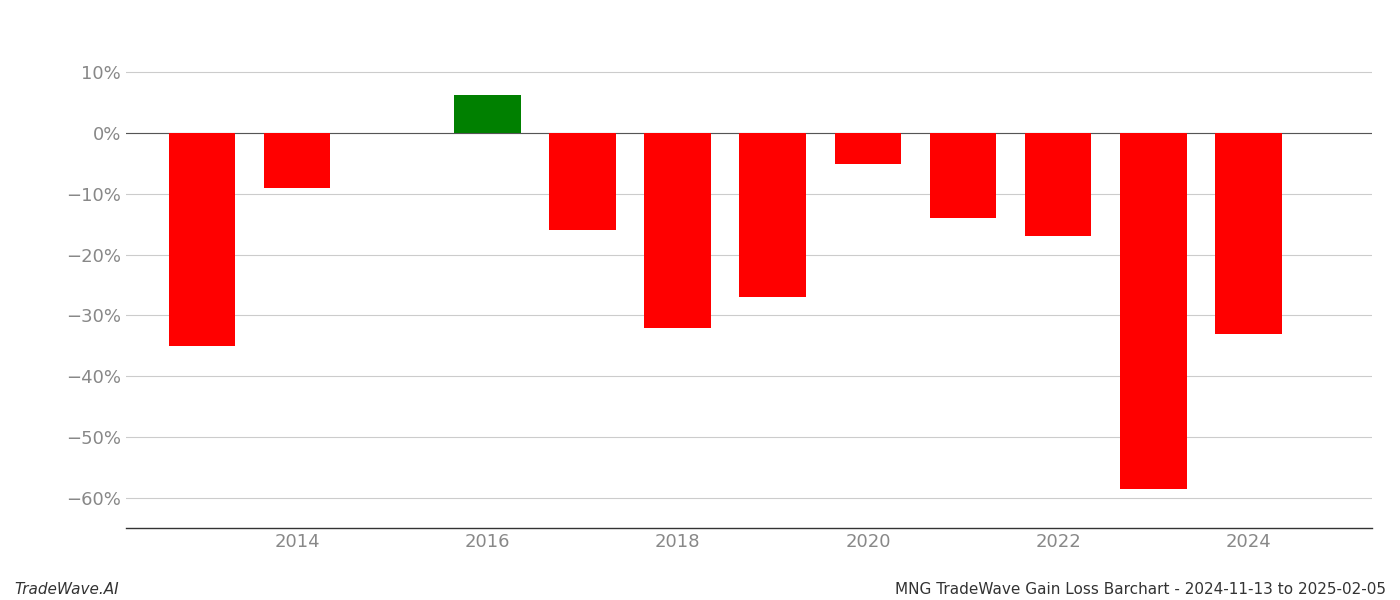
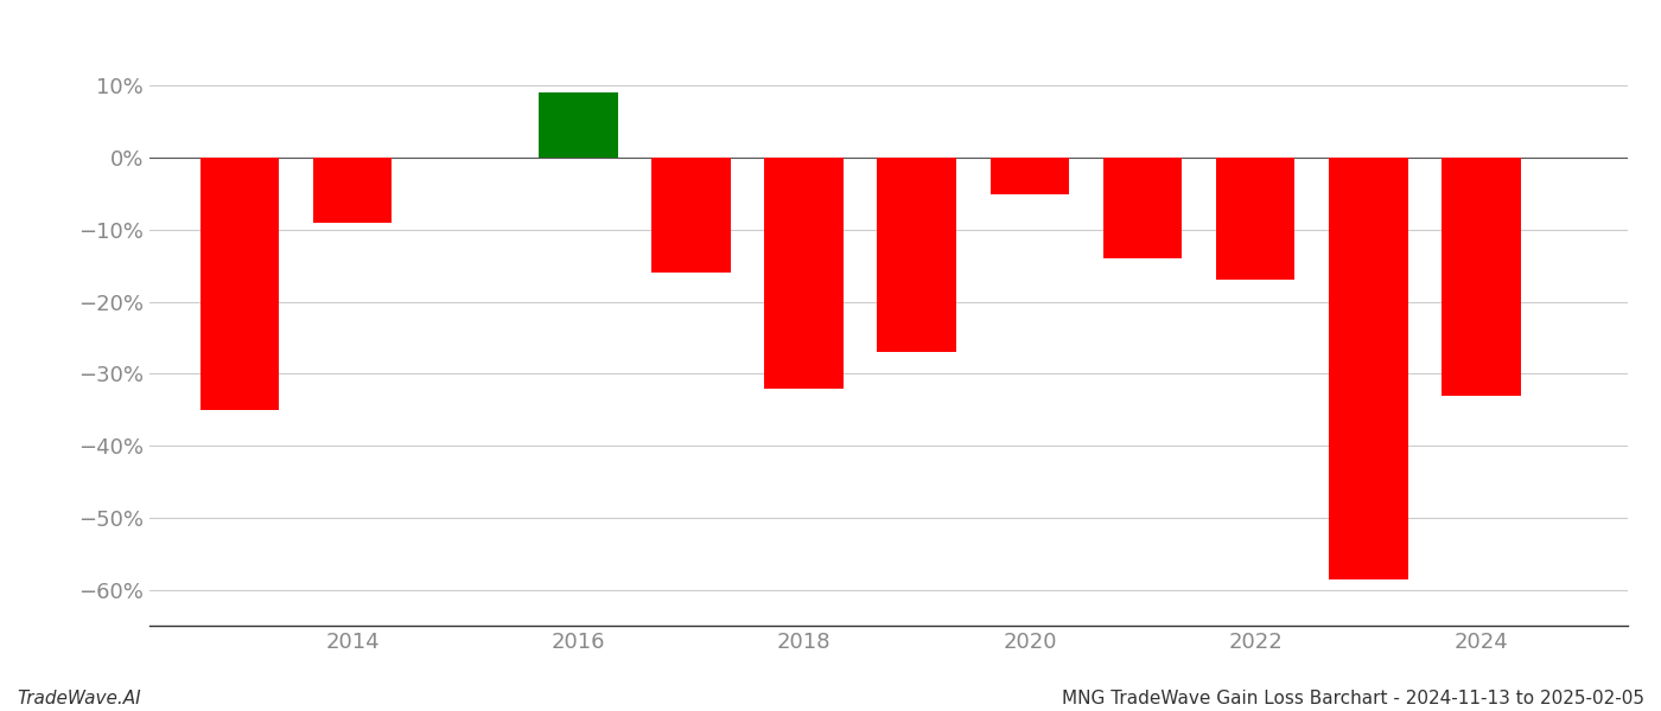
2016: 6.2% -> 9.0%
